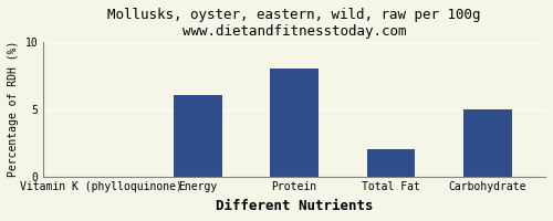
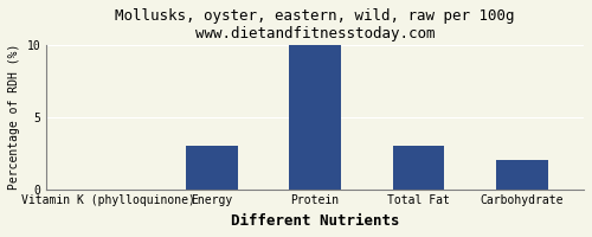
Energy: 6 -> 3
Protein: 8 -> 10
Total Fat: 2 -> 3
Carbohydrate: 5 -> 2
